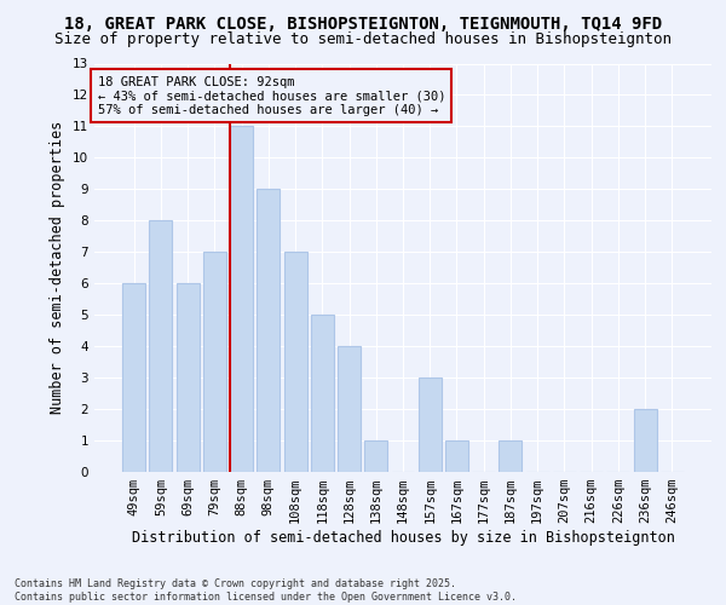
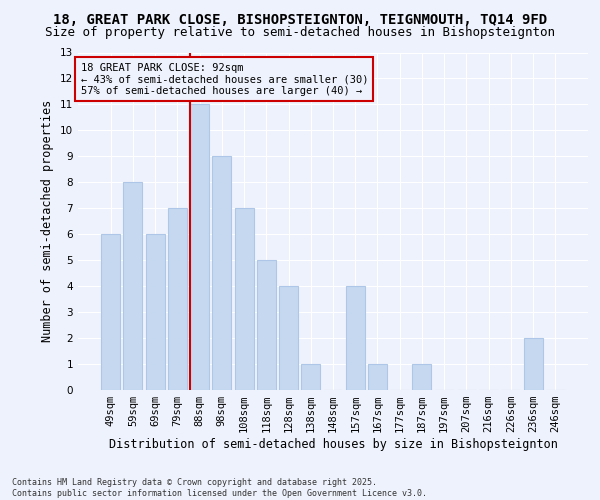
157sqm: 3 -> 4
